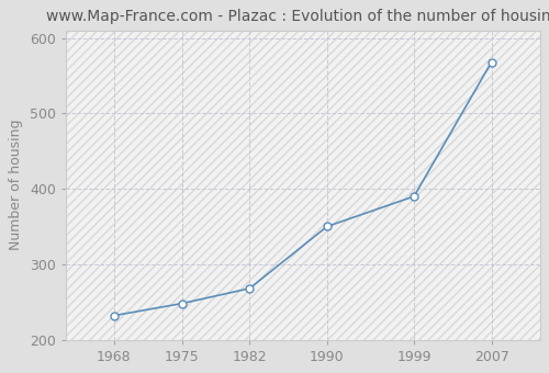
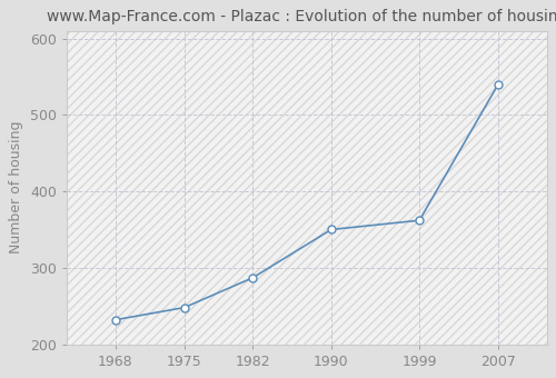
1982: 268 -> 287
1999: 390 -> 362
2007: 568 -> 539
